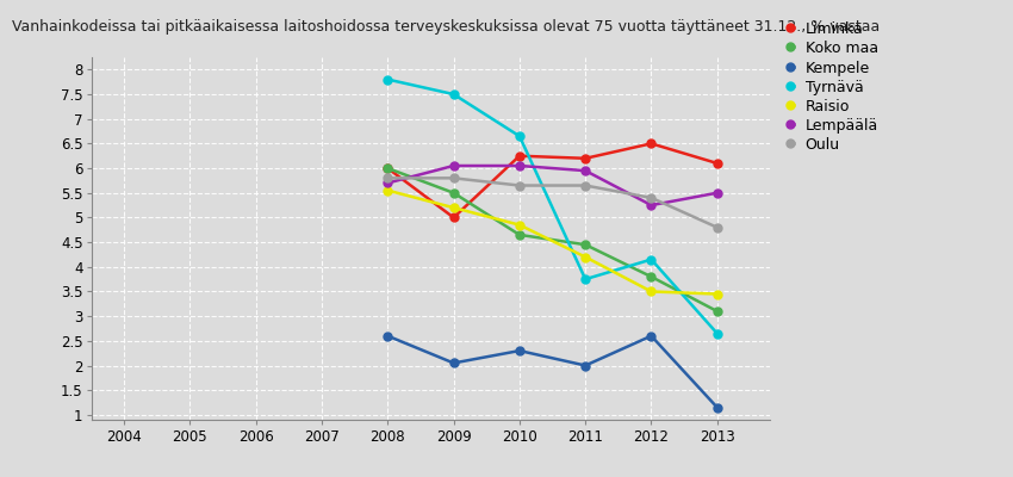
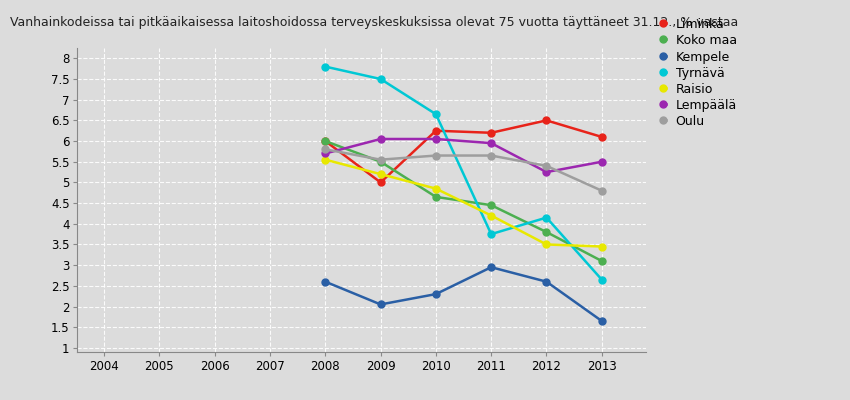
Oulu/2009: 5.80 -> 5.55
Kempele/2011: 2.00 -> 2.95
Kempele/2013: 1.15 -> 1.65
